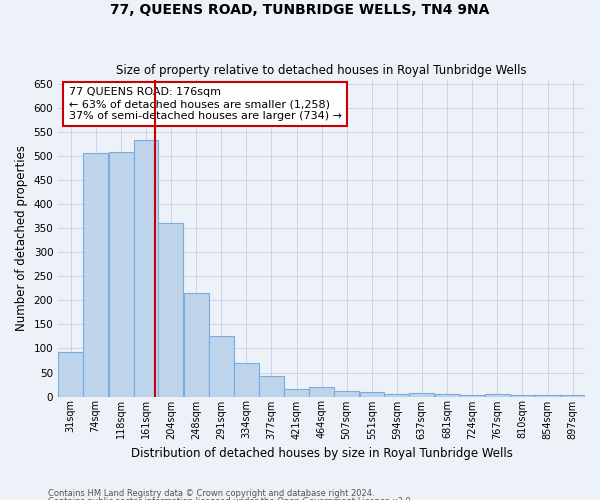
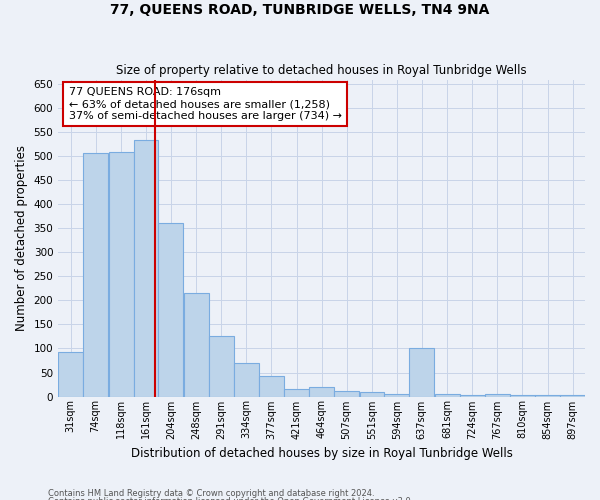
637sqm: 7 -> 100
